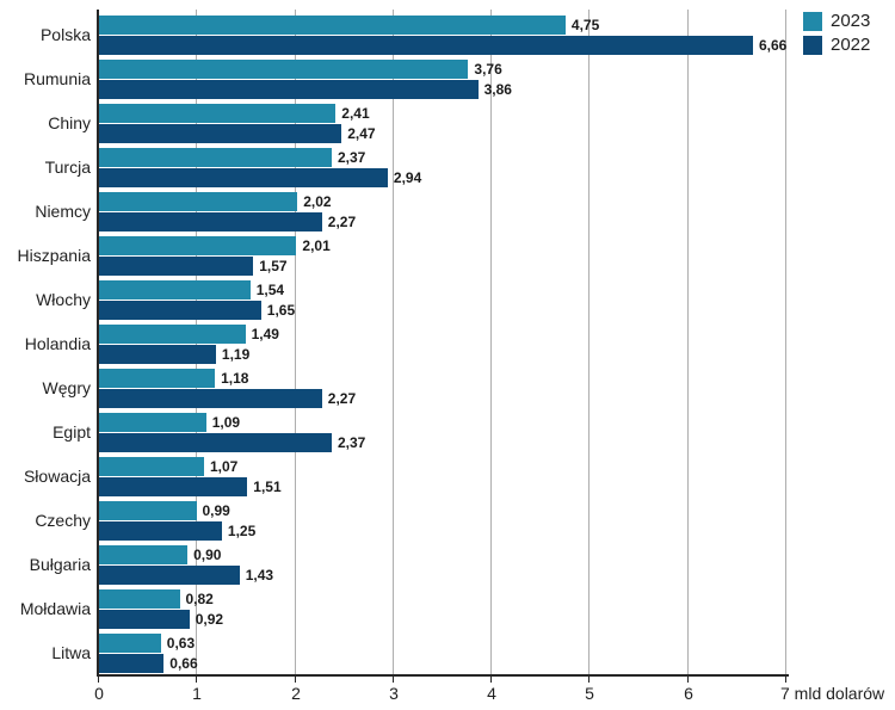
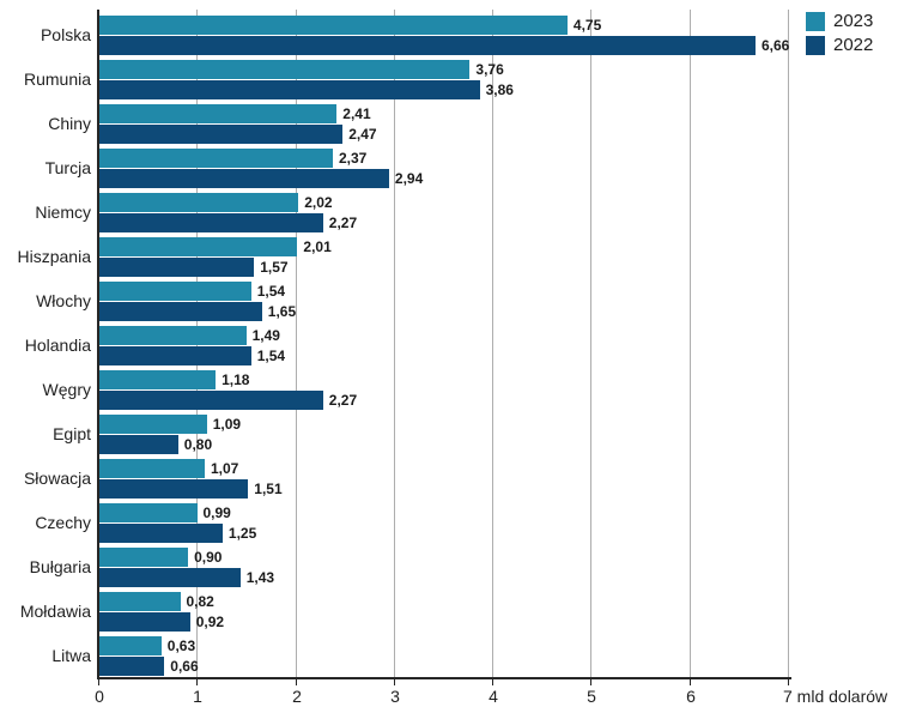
2022/Holandia: 1,19 -> 1,54
2022/Egipt: 2,37 -> 0,80
